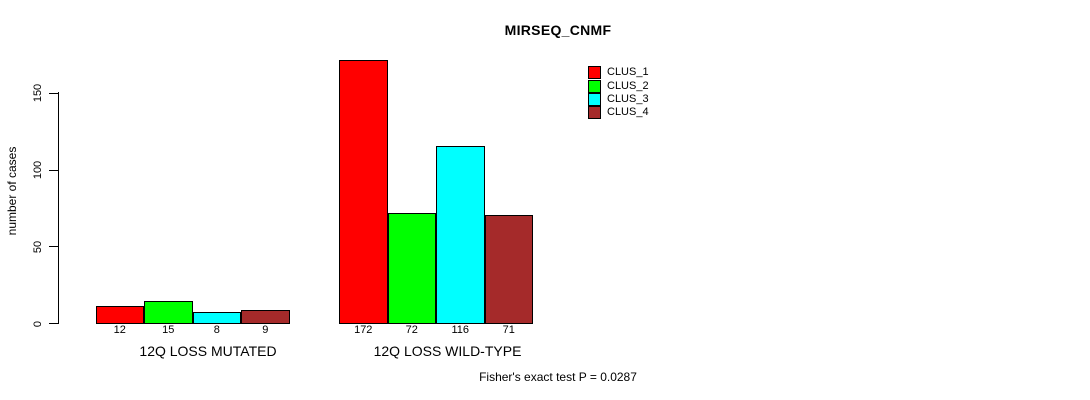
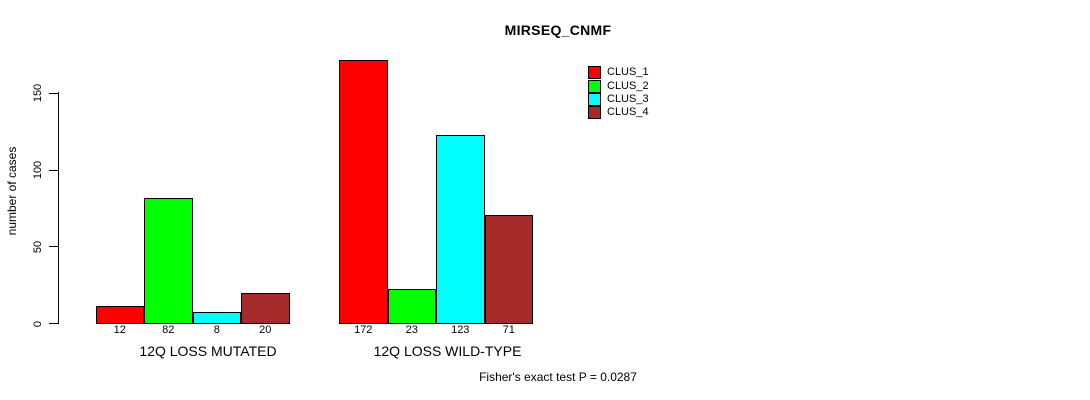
CLUS_2/12Q LOSS MUTATED: 15 -> 82
CLUS_4/12Q LOSS MUTATED: 9 -> 20
CLUS_2/12Q LOSS WILD-TYPE: 72 -> 23
CLUS_3/12Q LOSS WILD-TYPE: 116 -> 123
